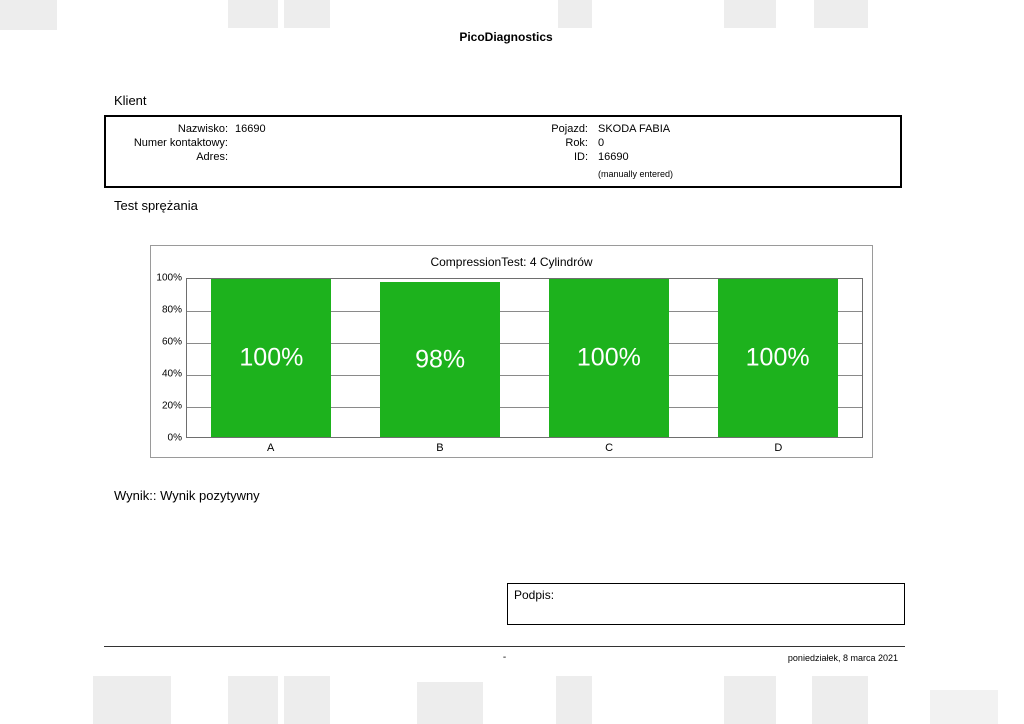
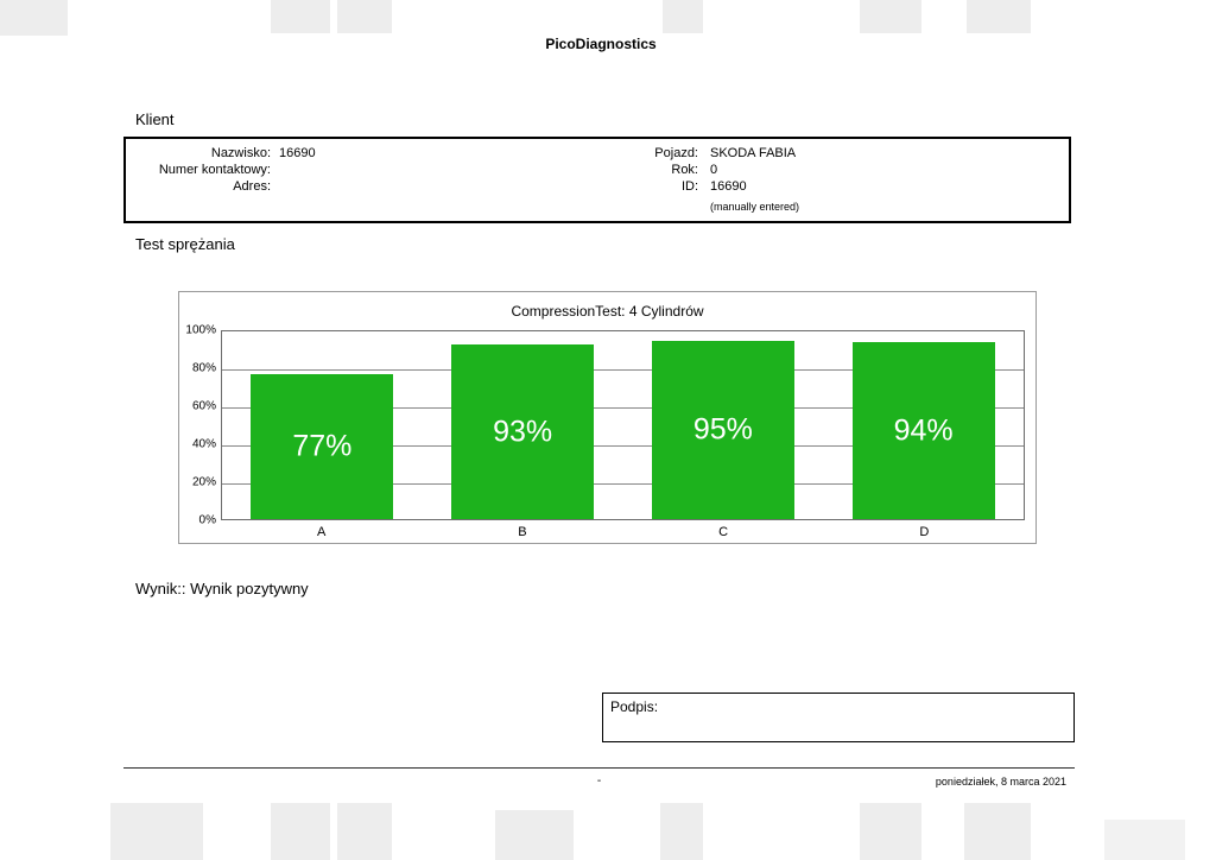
A: 100% -> 77%
B: 98% -> 93%
C: 100% -> 95%
D: 100% -> 94%
